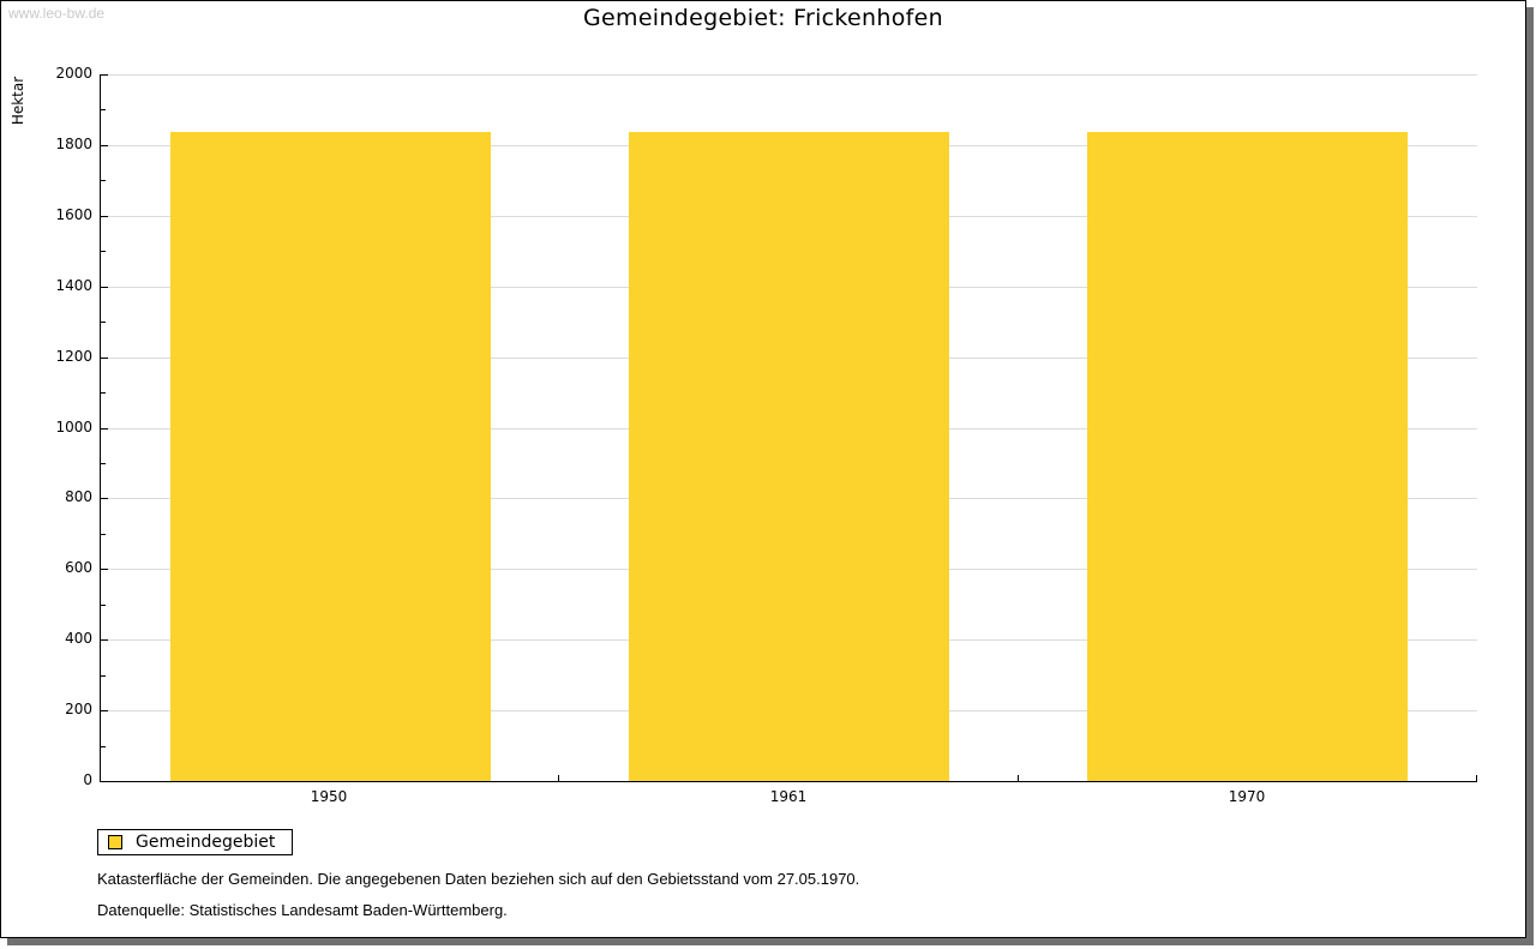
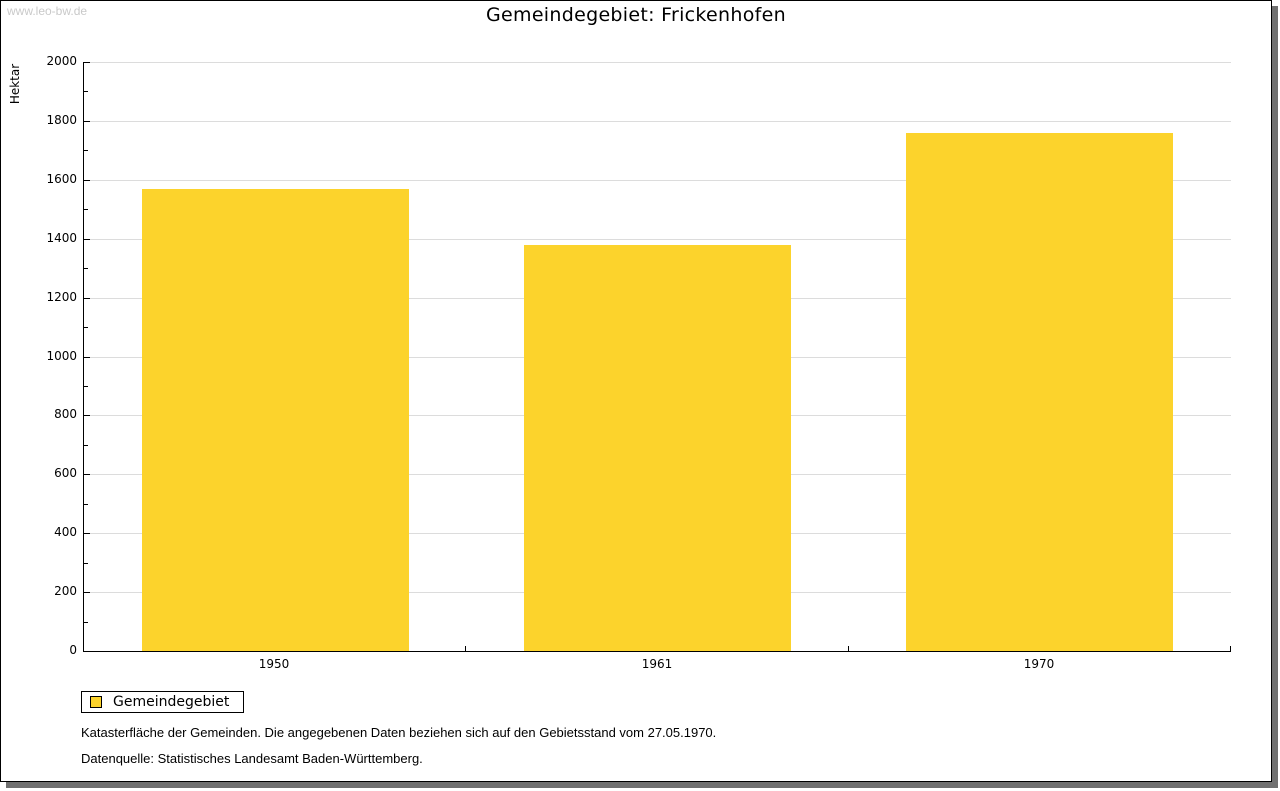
1950: 1840 -> 1570
1961: 1840 -> 1380
1970: 1840 -> 1760
